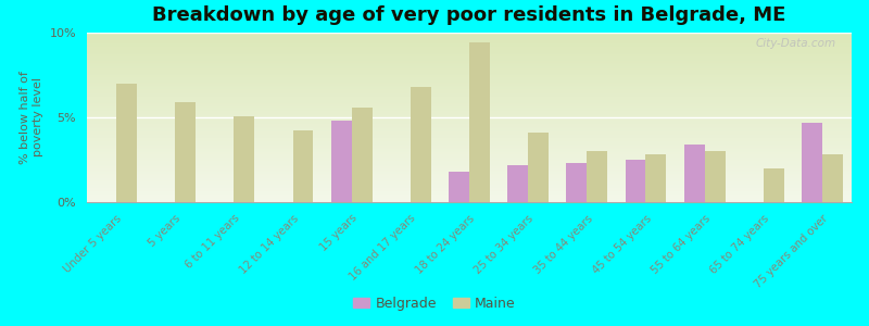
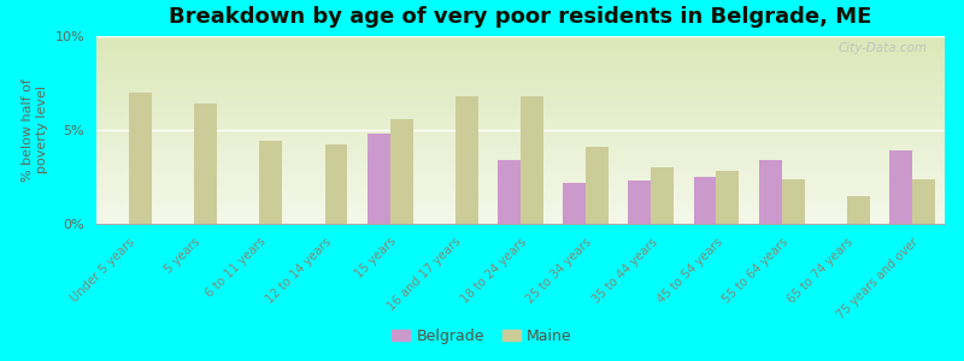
Maine/5 years: 5.9% -> 6.4%
Maine/6 to 11 years: 5.0% -> 4.4%
Belgrade/18 to 24 years: 1.8% -> 3.4%
Maine/18 to 24 years: 9.4% -> 6.8%
Maine/55 to 64 years: 3.0% -> 2.4%
Maine/65 to 74 years: 2.0% -> 1.5%
Belgrade/75 years and over: 4.7% -> 3.9%
Maine/75 years and over: 2.8% -> 2.4%
